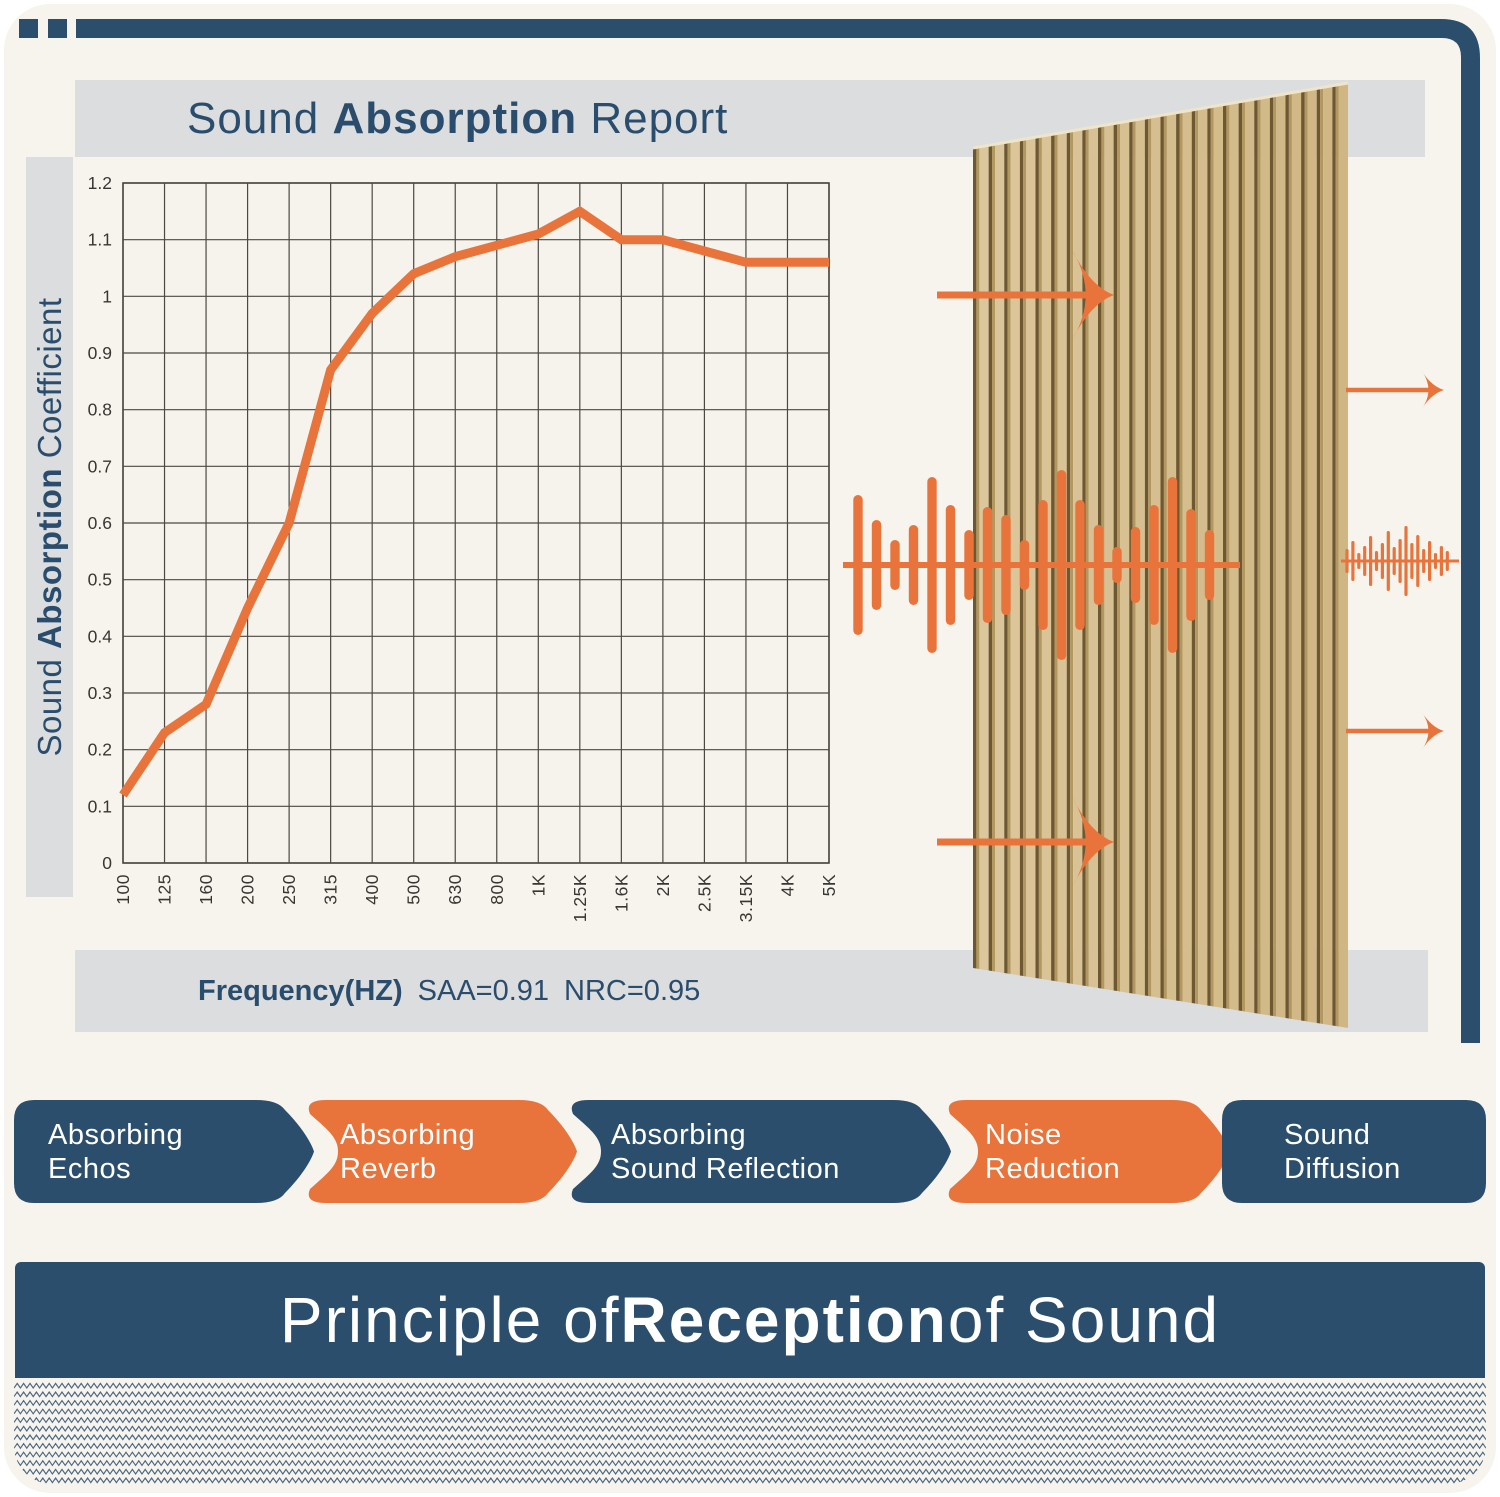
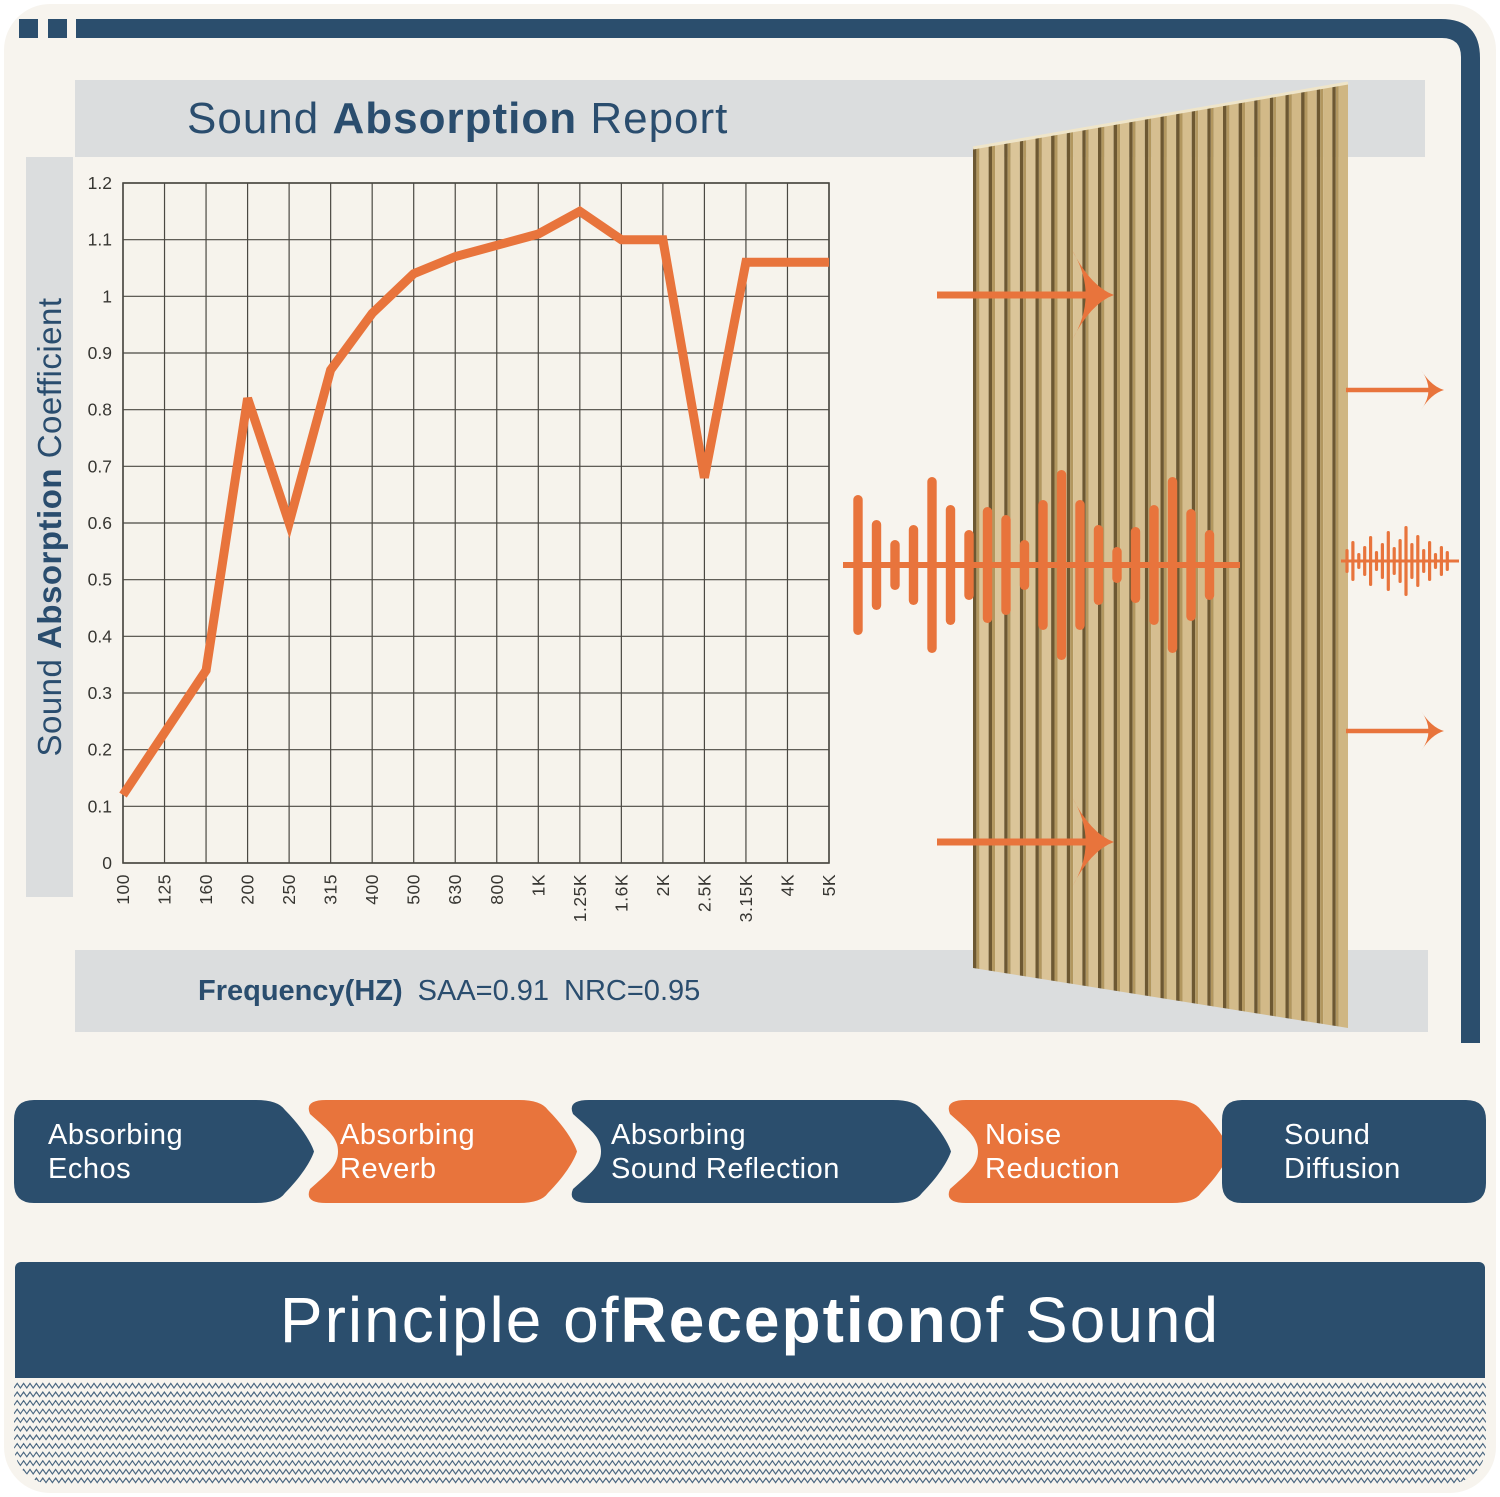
160: 0.28 -> 0.34
200: 0.45 -> 0.82
2.5K: 1.08 -> 0.68
